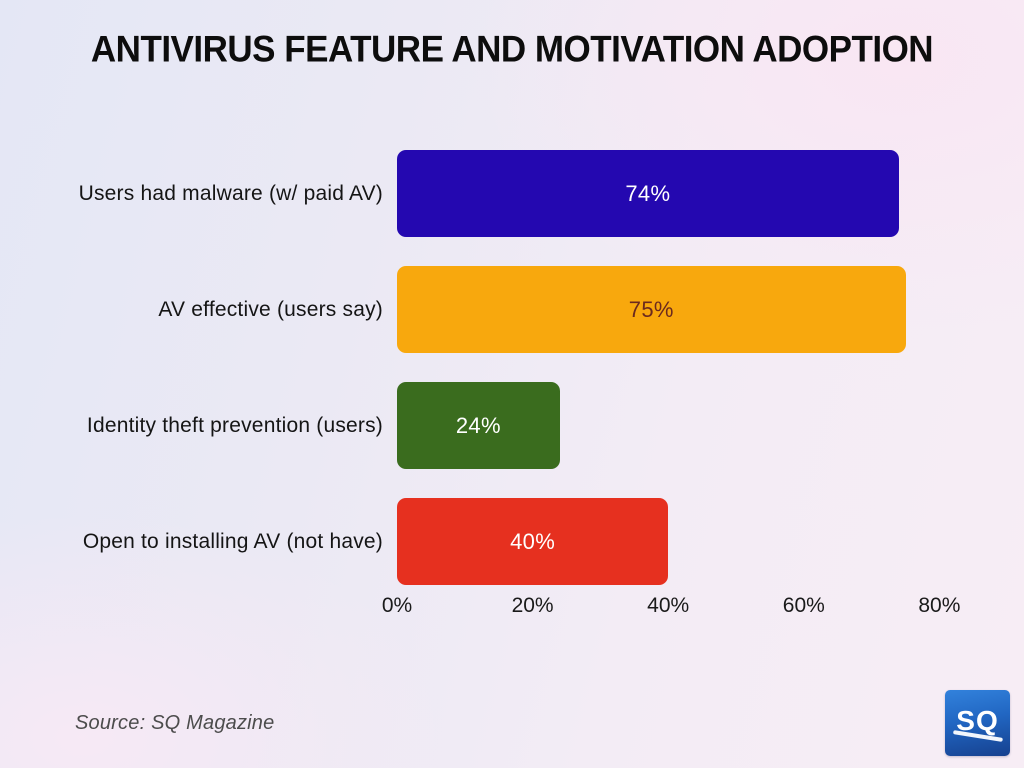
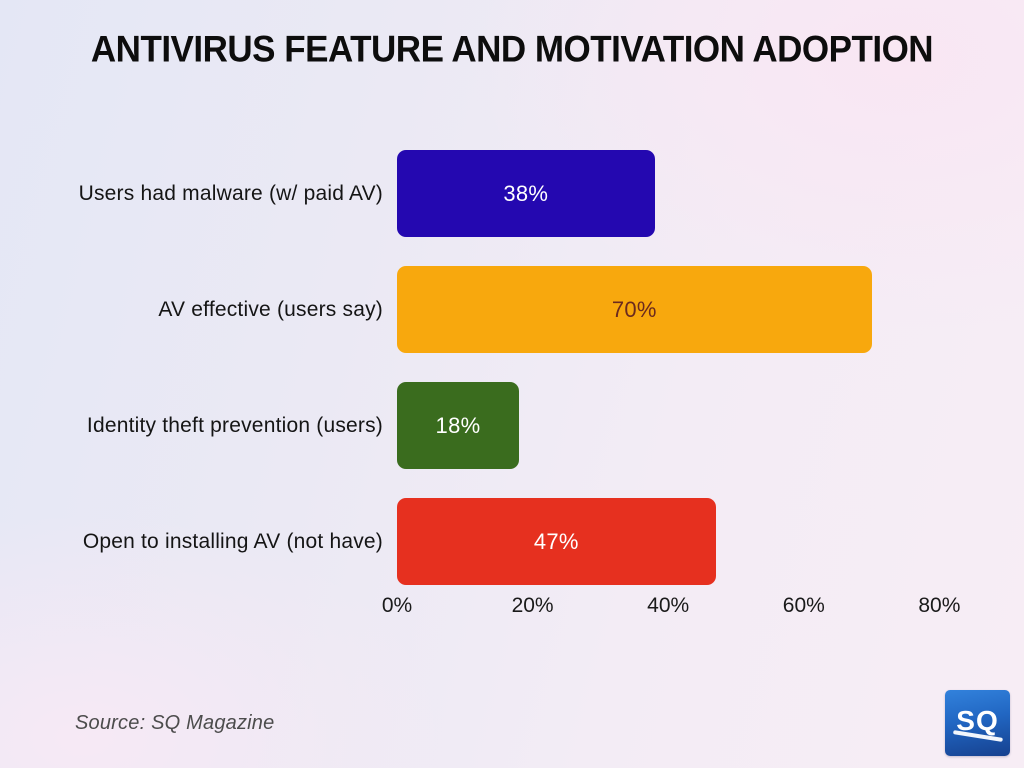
Users had malware (w/ paid AV): 74% -> 38%
AV effective (users say): 75% -> 70%
Identity theft prevention (users): 24% -> 18%
Open to installing AV (not have): 40% -> 47%
